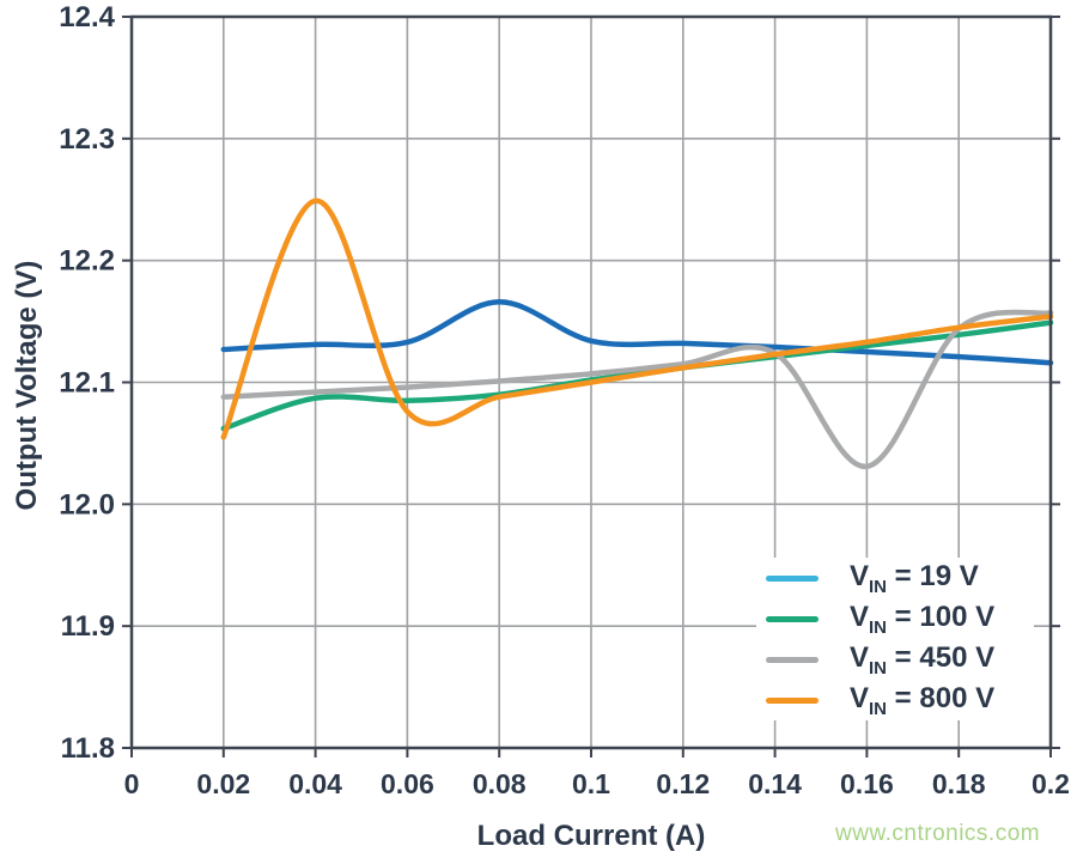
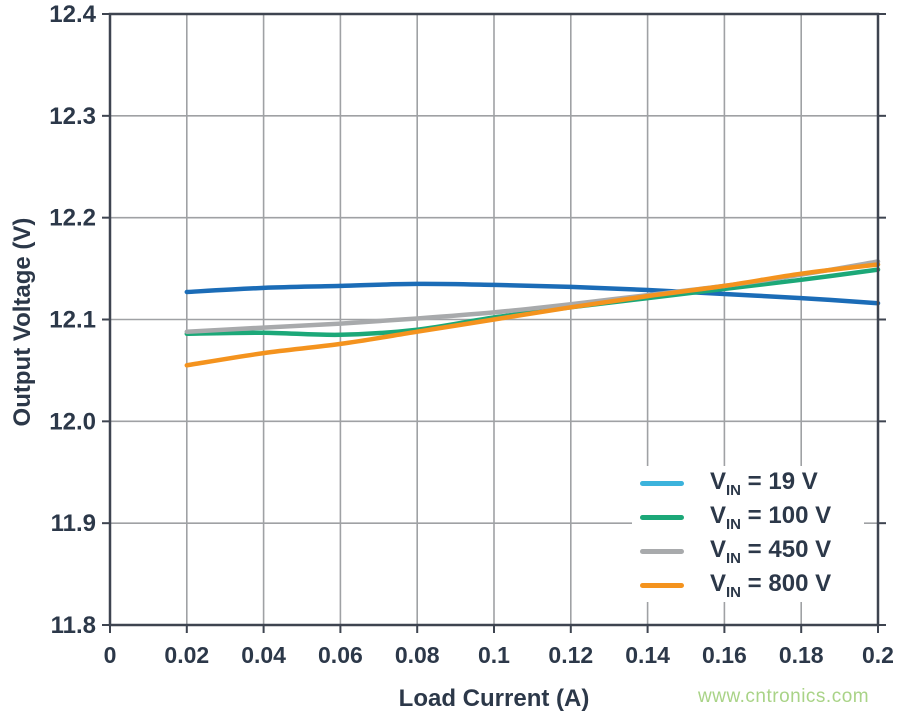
VIN = 100 V/0.02: 12.062 -> 12.086
VIN = 800 V/0.04: 12.249 -> 12.067
VIN = 19 V/0.08: 12.166 -> 12.135
VIN = 450 V/0.16: 12.031 -> 12.133
